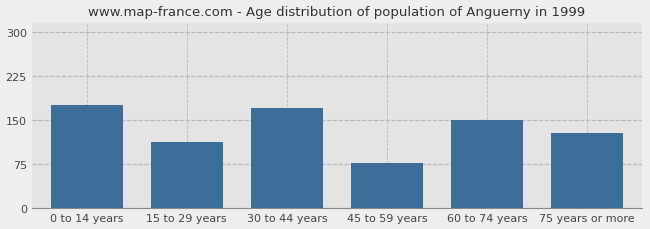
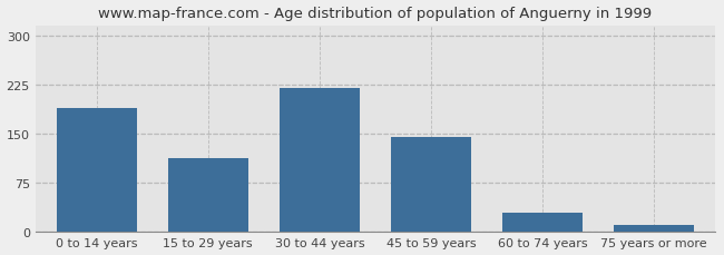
0 to 14 years: 176 -> 188
30 to 44 years: 170 -> 220
45 to 59 years: 76 -> 144
60 to 74 years: 150 -> 28
75 years or more: 128 -> 10
